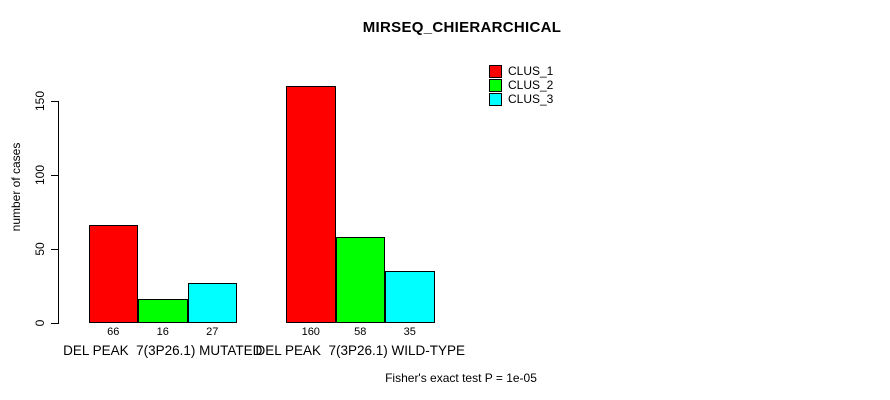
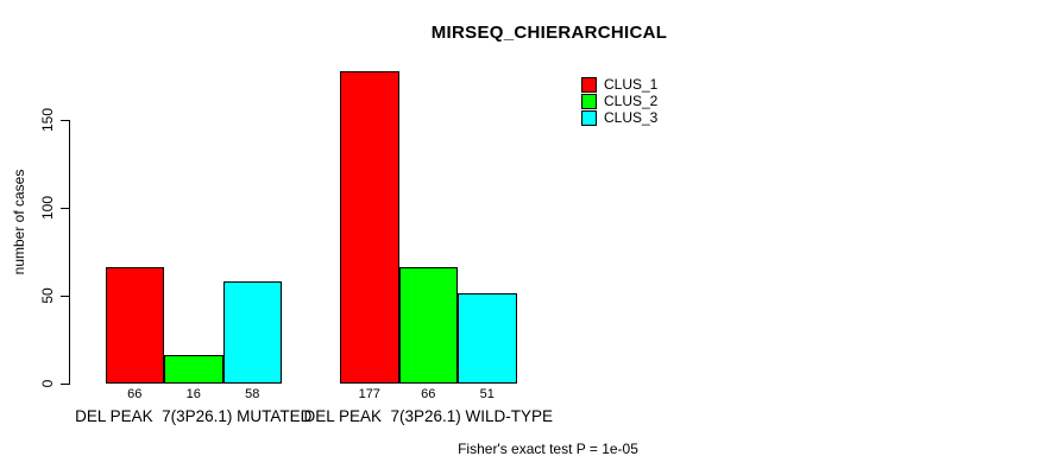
CLUS_3/DEL PEAK 7(3P26.1) MUTATED: 27 -> 58
CLUS_1/DEL PEAK 7(3P26.1) WILD-TYPE: 160 -> 177
CLUS_2/DEL PEAK 7(3P26.1) WILD-TYPE: 58 -> 66
CLUS_3/DEL PEAK 7(3P26.1) WILD-TYPE: 35 -> 51
